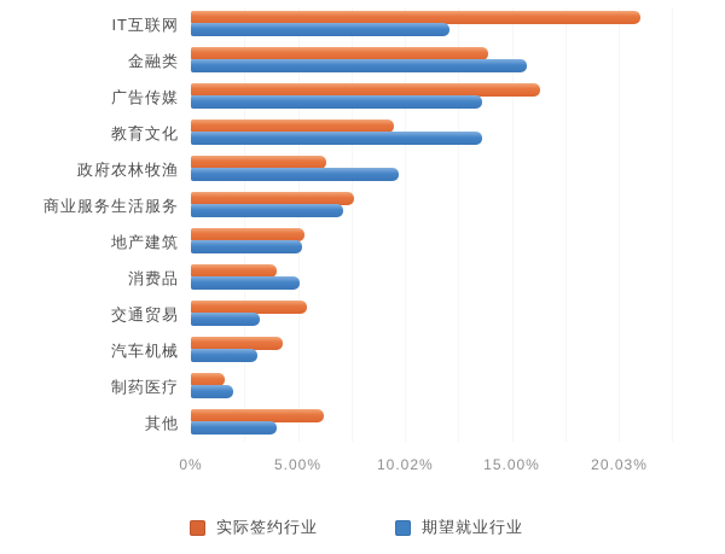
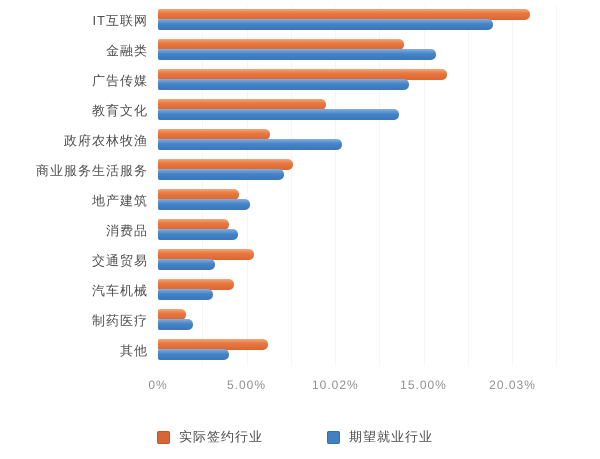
期望就业行业/IT互联网: 12.1% -> 18.9%
期望就业行业/广告传媒: 13.6% -> 14.2%
期望就业行业/政府农林牧渔: 9.7% -> 10.4%
实际签约行业/地产建筑: 5.3% -> 4.6%
期望就业行业/消费品: 5.1% -> 4.5%
